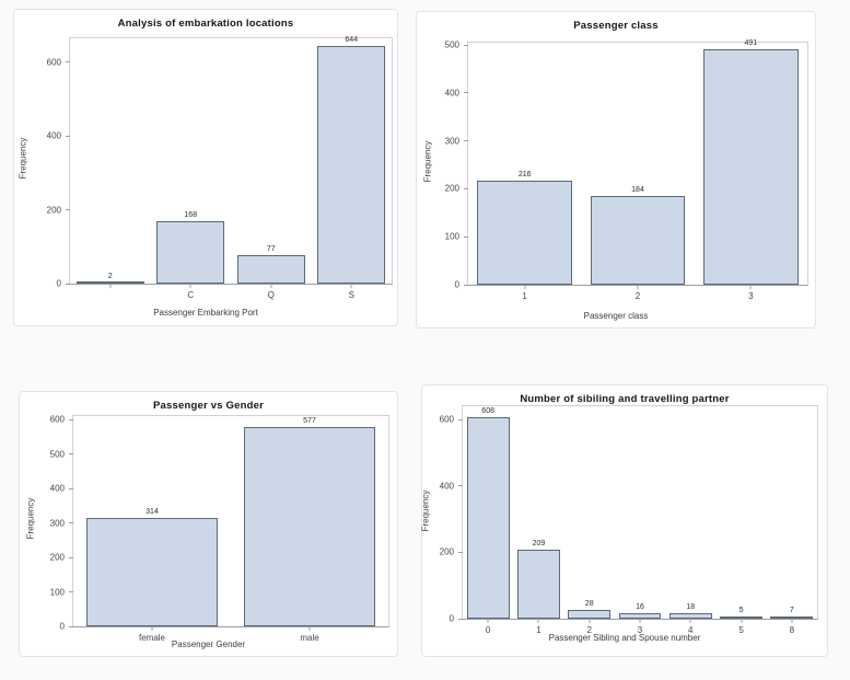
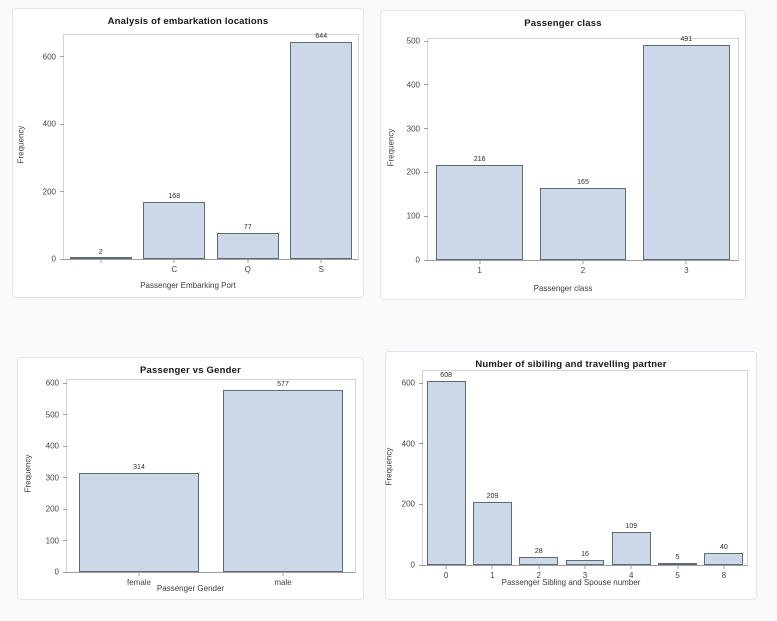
Passenger class/2: 184 -> 165
Number of sibiling and travelling partner/4: 18 -> 109
Number of sibiling and travelling partner/8: 7 -> 40
